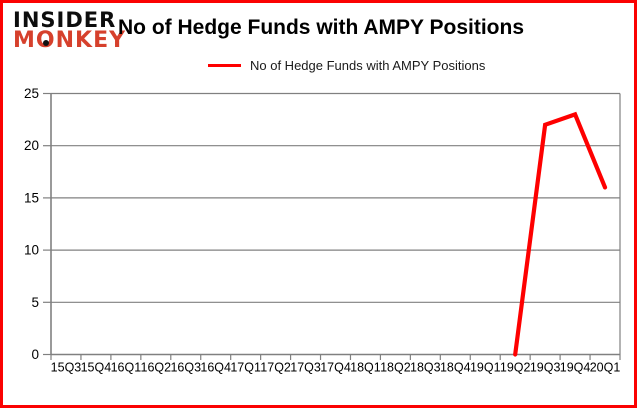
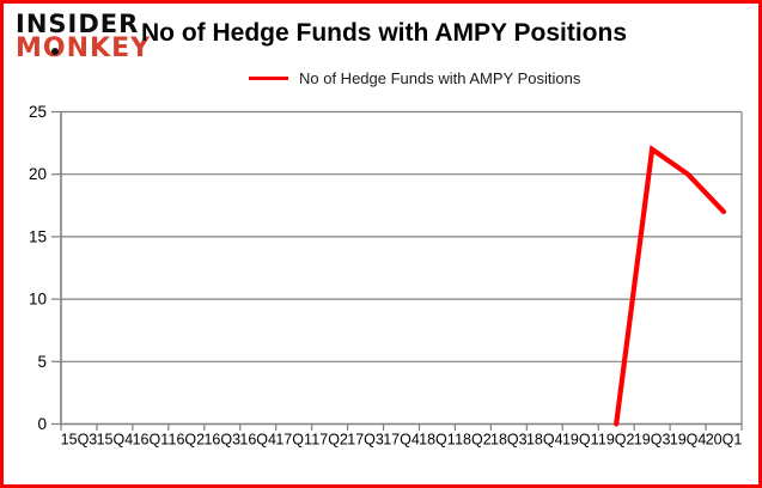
19Q4: 23 -> 20
20Q1: 16 -> 17
